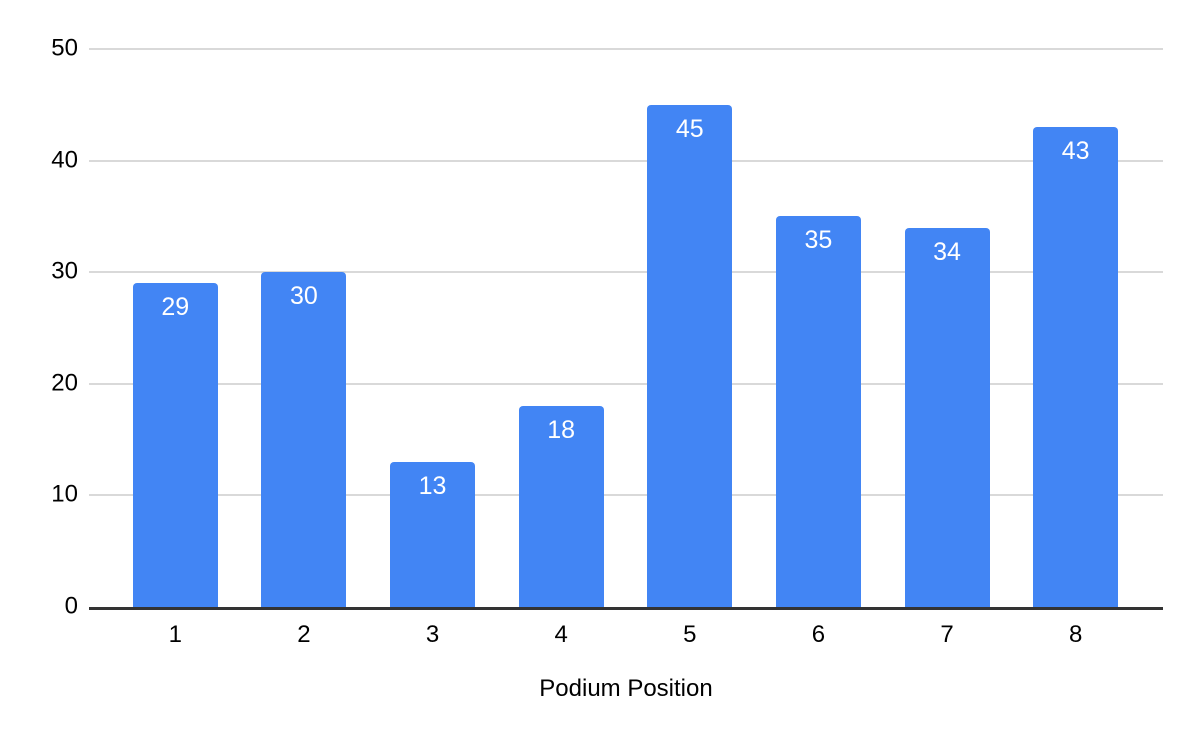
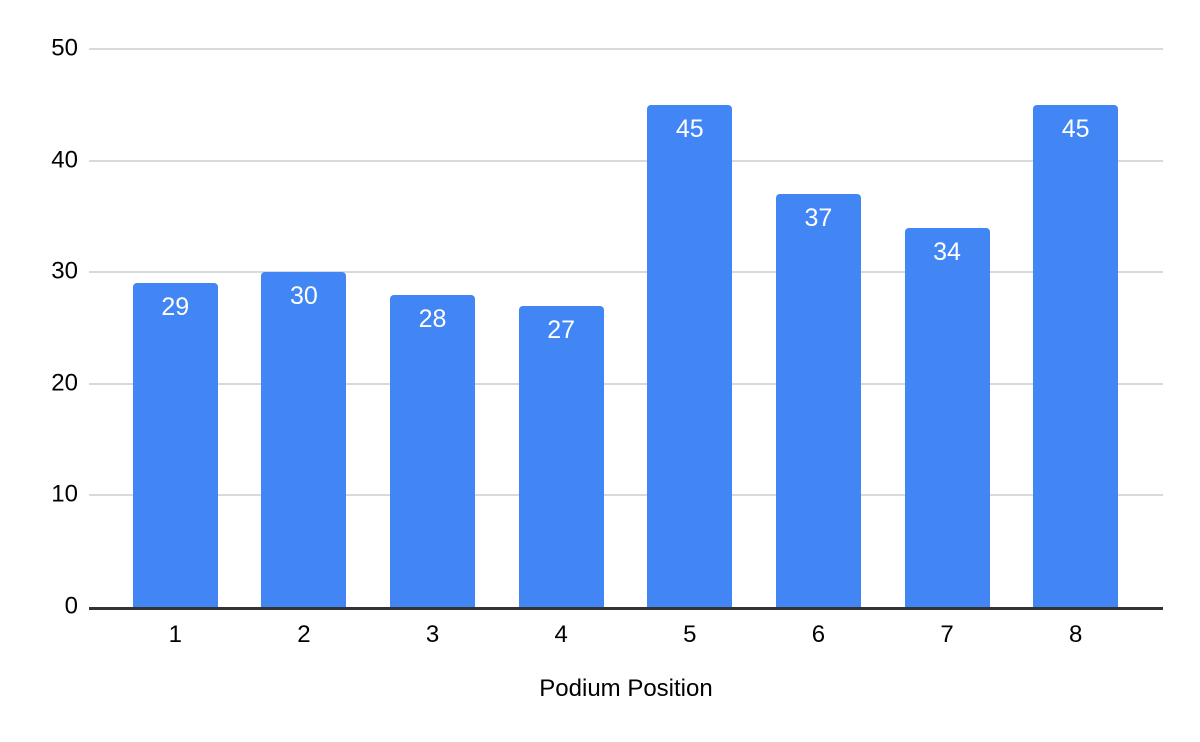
3: 13 -> 28
4: 18 -> 27
6: 35 -> 37
8: 43 -> 45
